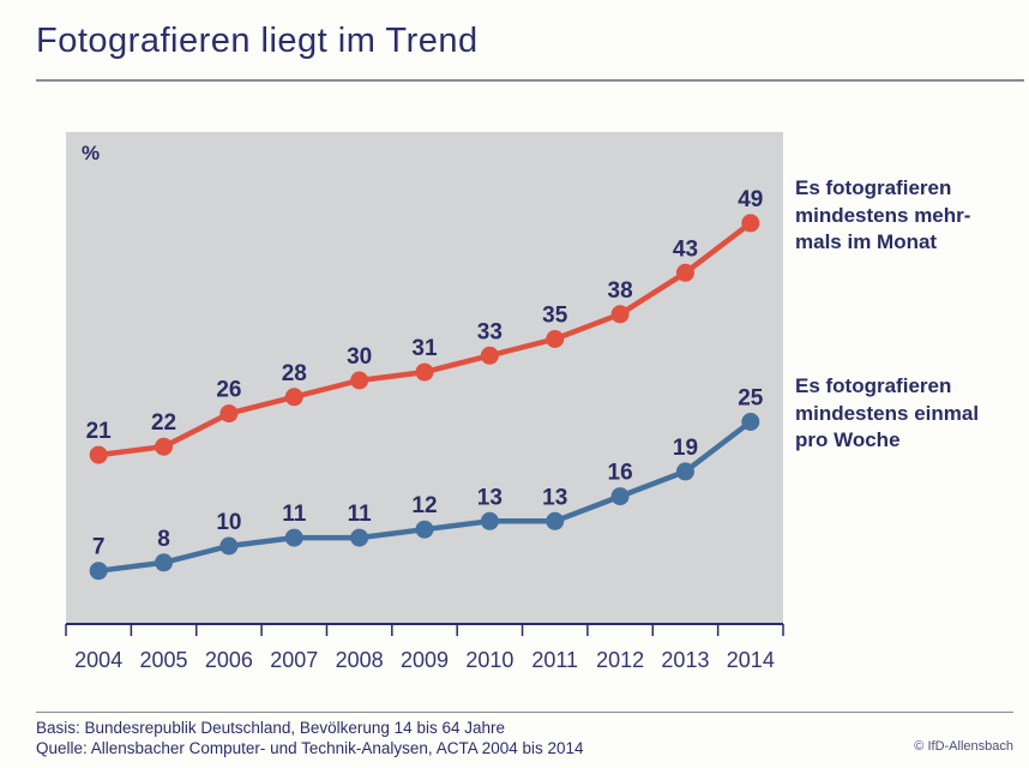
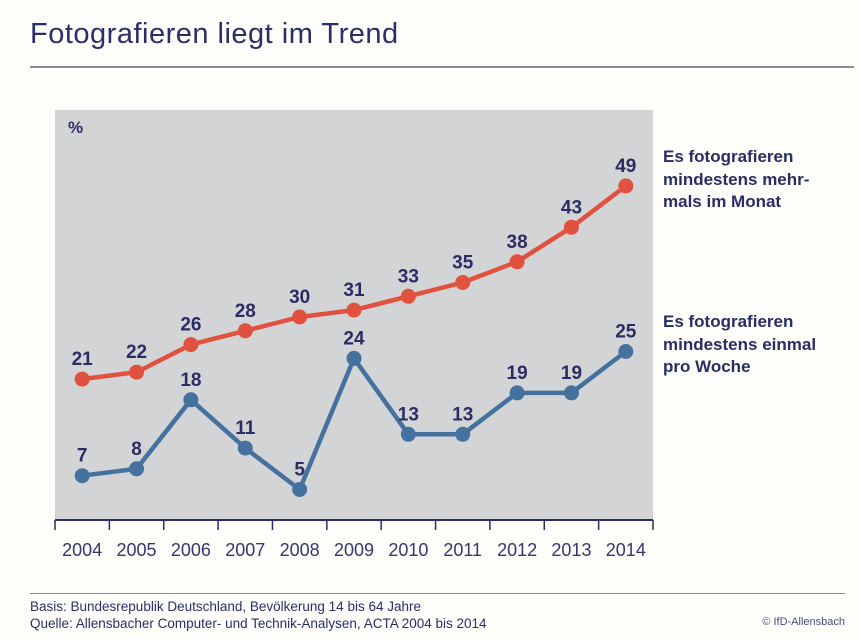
Es fotografieren mindestens einmal pro Woche/2006: 10 -> 18
Es fotografieren mindestens einmal pro Woche/2008: 11 -> 5
Es fotografieren mindestens einmal pro Woche/2009: 12 -> 24
Es fotografieren mindestens einmal pro Woche/2012: 16 -> 19
